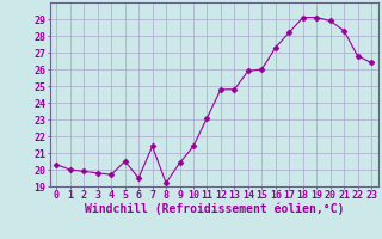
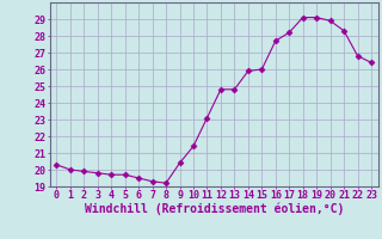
5: 20.5 -> 19.7
7: 21.4 -> 19.3
16: 27.3 -> 27.7
